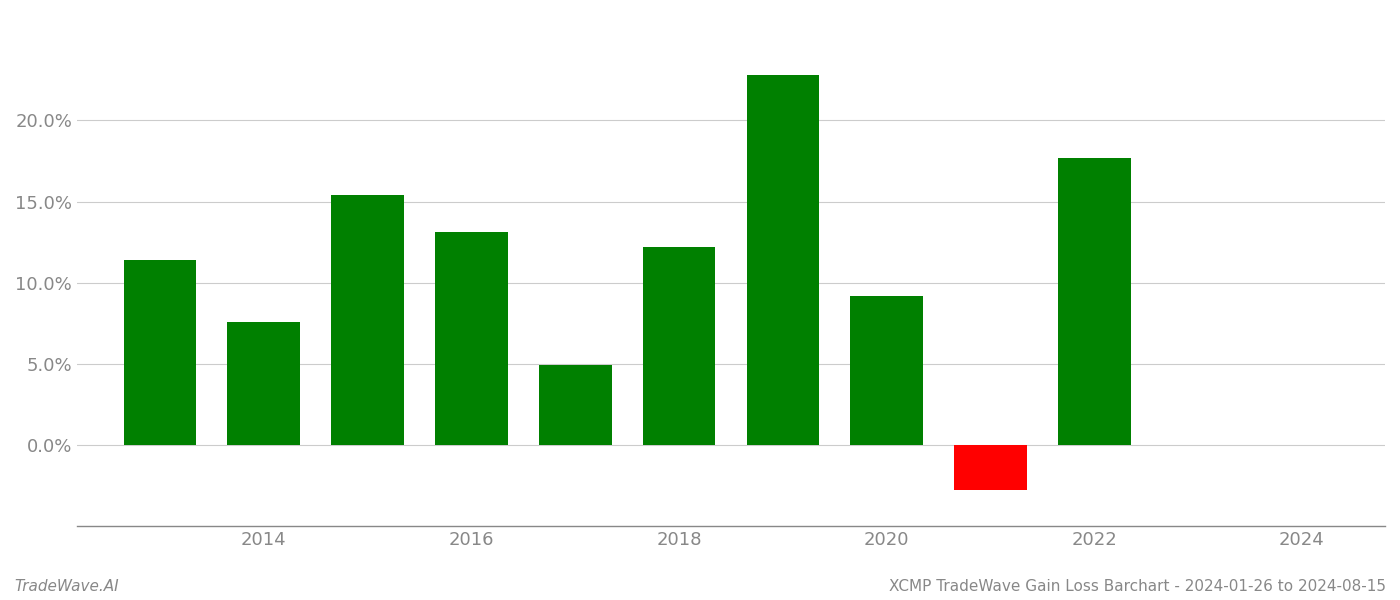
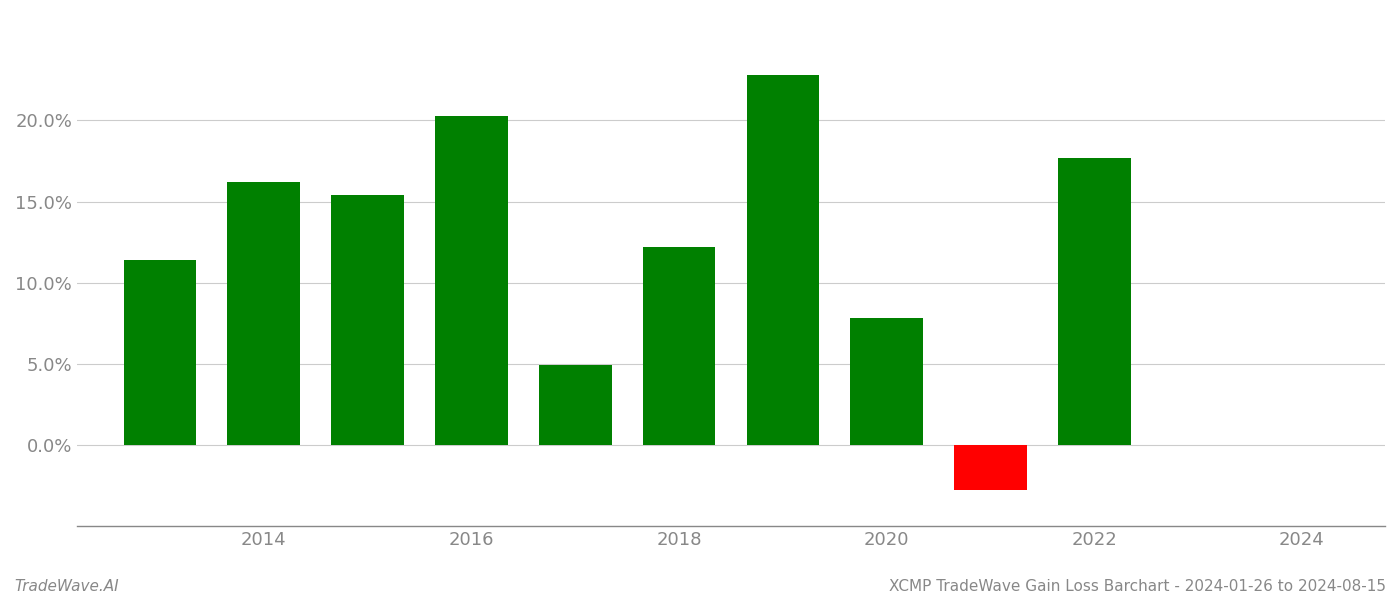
2014: 7.6% -> 16.2%
2016: 13.1% -> 20.3%
2020: 9.2% -> 7.8%
